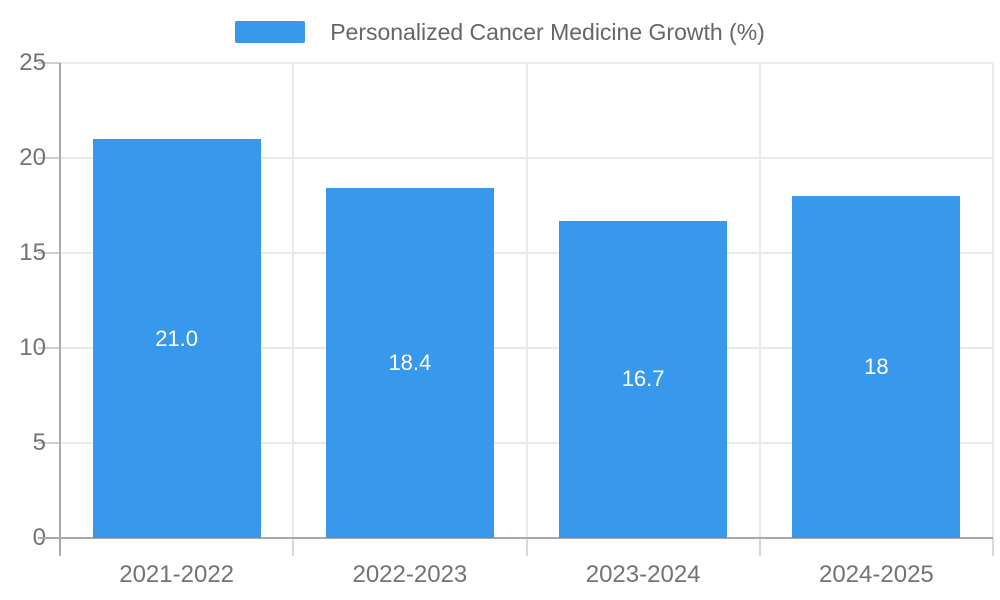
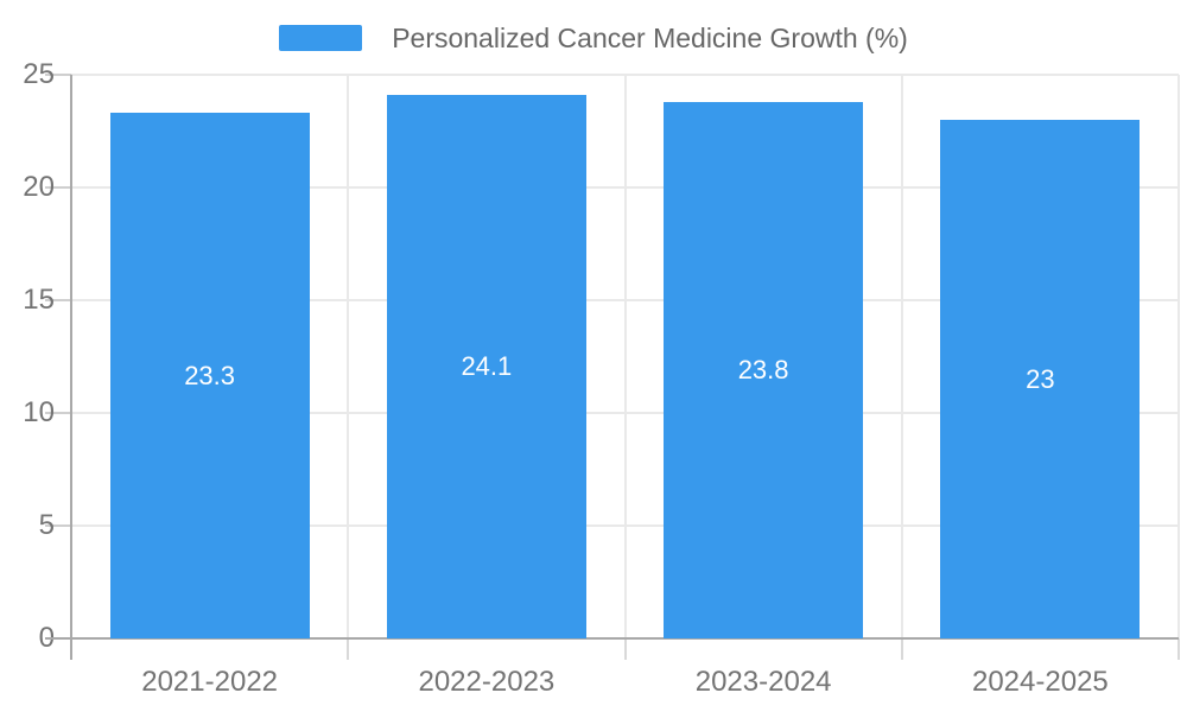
2021-2022: 21.0 -> 23.3
2022-2023: 18.4 -> 24.1
2023-2024: 16.7 -> 23.8
2024-2025: 18 -> 23
